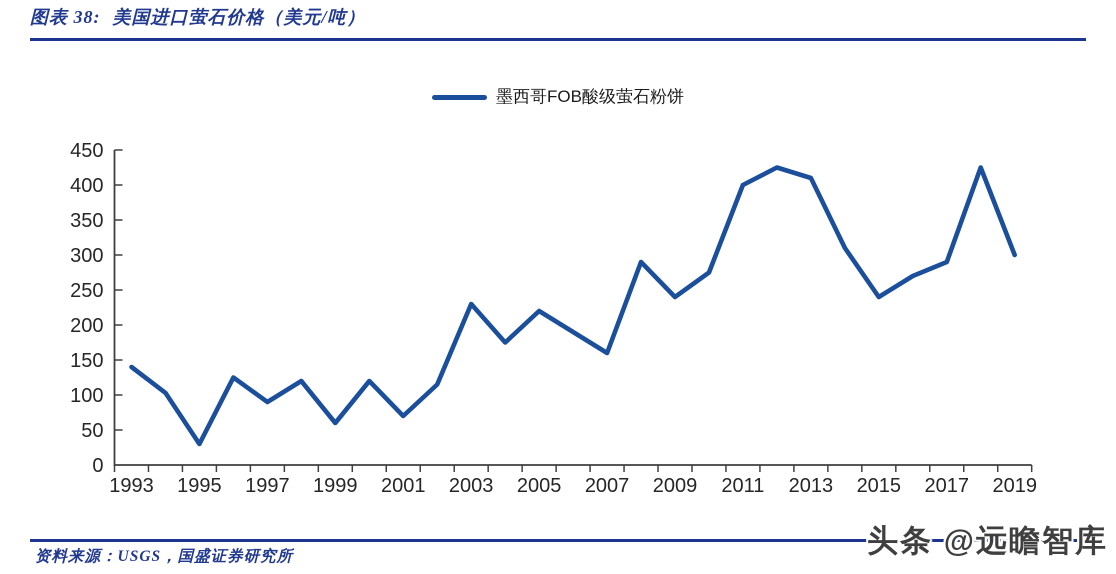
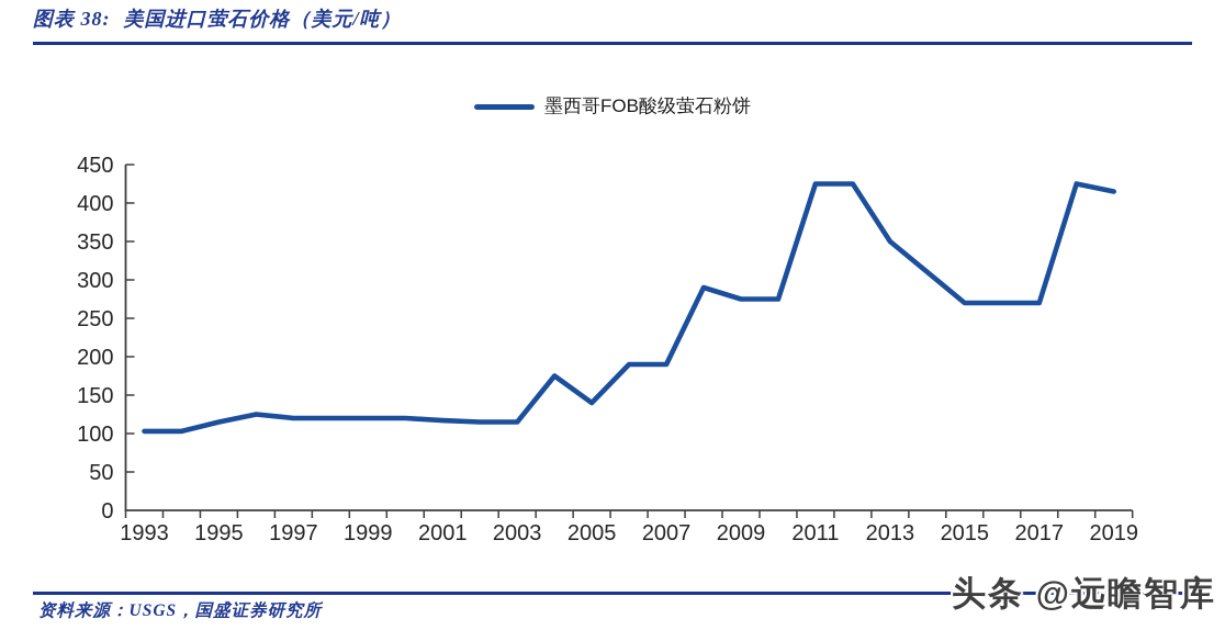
1993: 140 -> 100
1995: 30 -> 120
1997: 90 -> 120
1999: 60 -> 120
2001: 70 -> 120
2003: 230 -> 120
2005: 220 -> 140
2007: 160 -> 190
2009: 240 -> 280
2011: 400 -> 420
2013: 410 -> 350
2015: 240 -> 270
2017: 290 -> 270
2019: 300 -> 420
